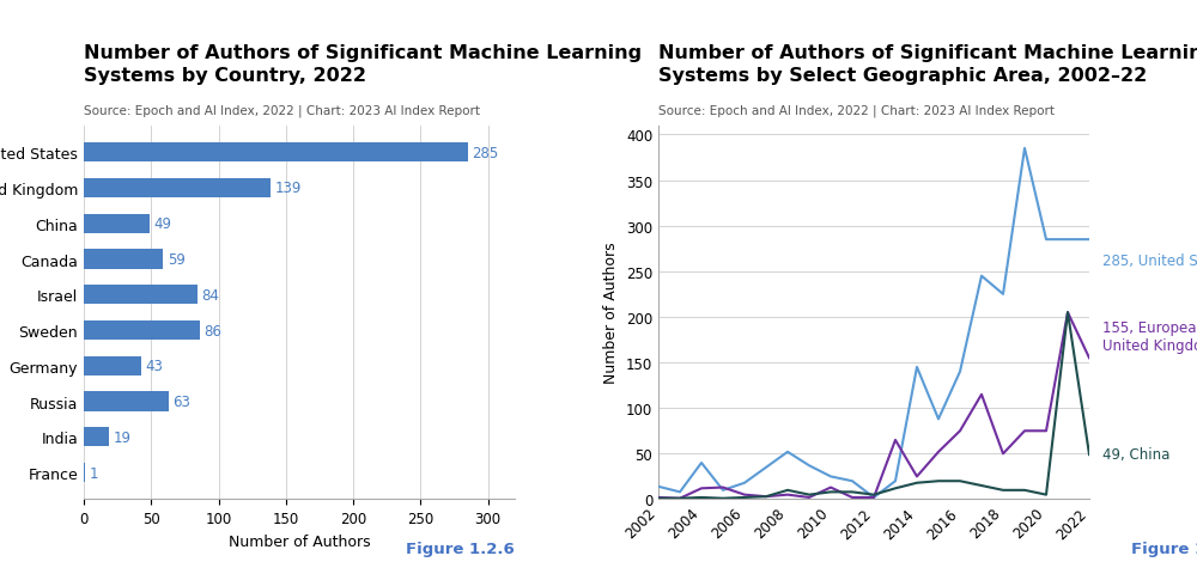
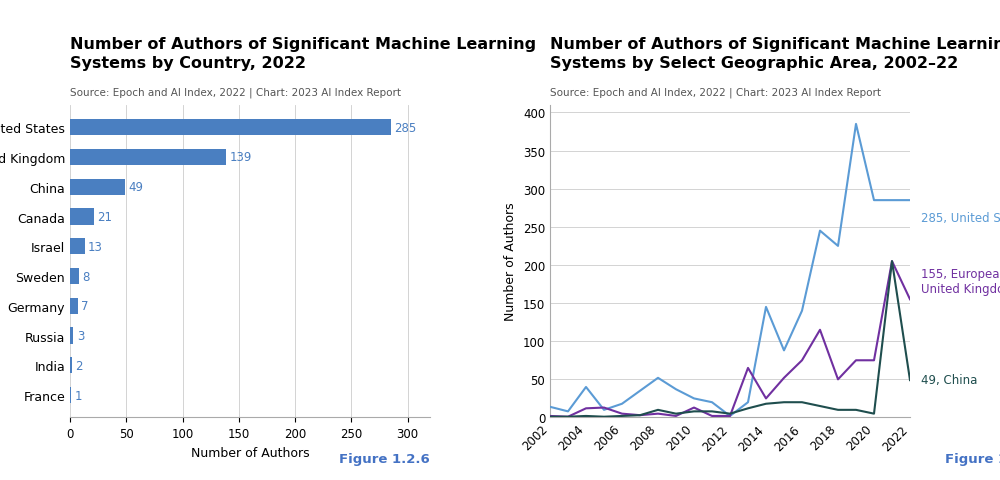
Canada: 59 -> 21
Israel: 84 -> 13
Sweden: 86 -> 8
Germany: 43 -> 7
Russia: 63 -> 3
India: 19 -> 2
